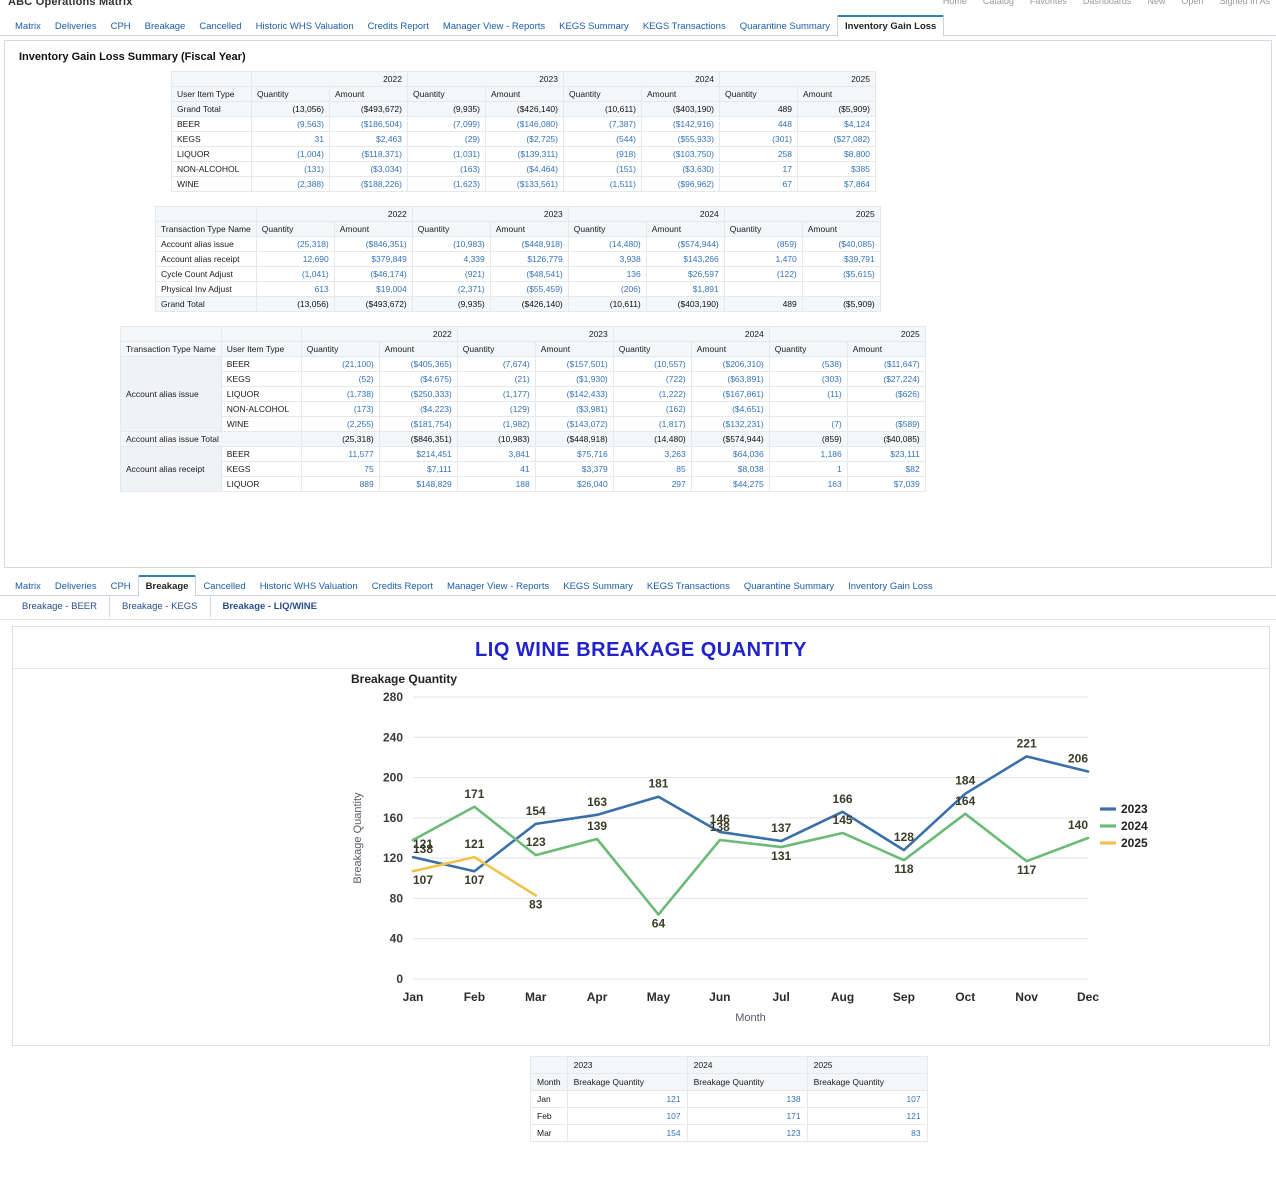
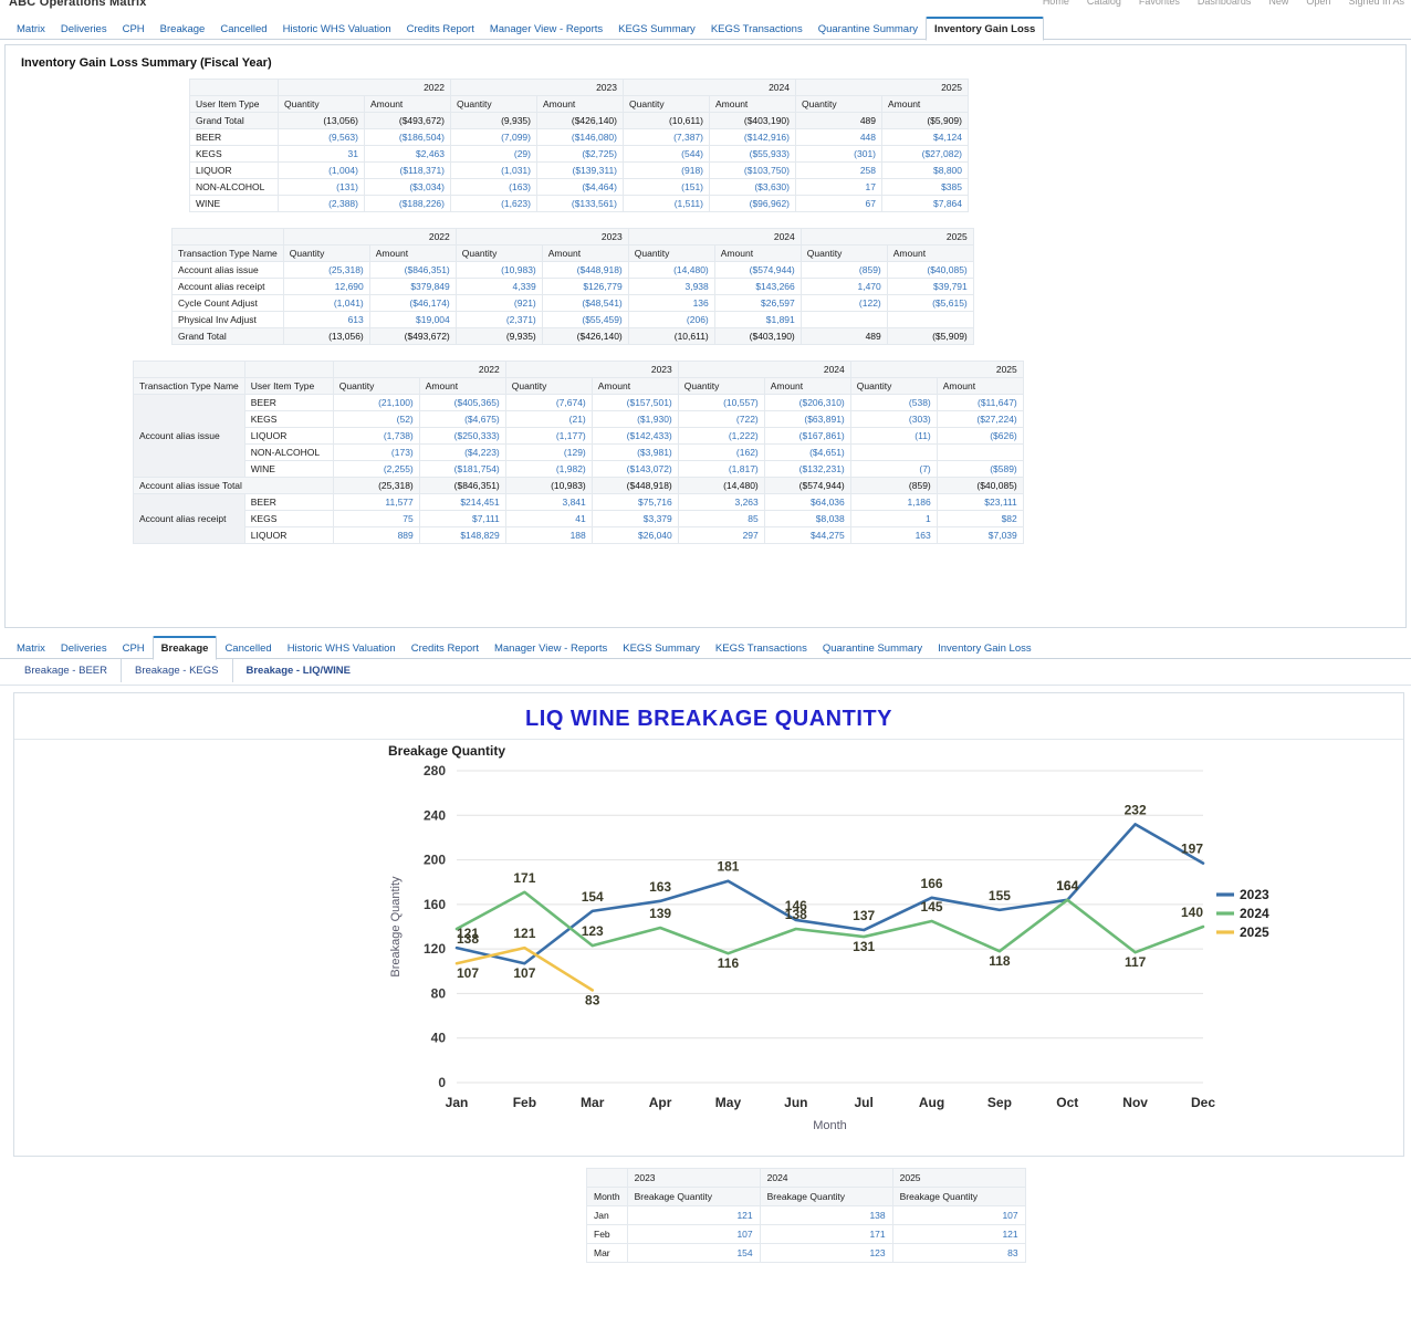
2024/May: 64 -> 116
2023/Sep: 128 -> 155
2023/Oct: 184 -> 164
2023/Nov: 221 -> 232
2023/Dec: 206 -> 197
